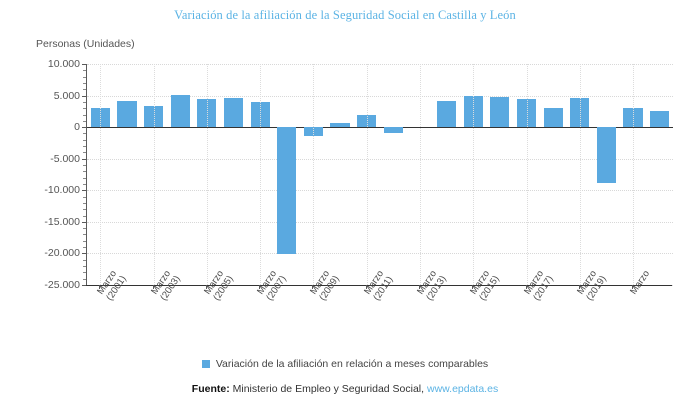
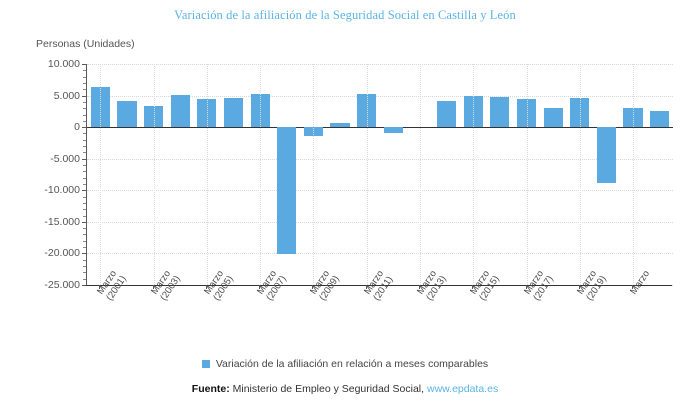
Marzo (2001): 3000 -> 6000
Marzo (2007): 4000 -> 5000
Marzo (2011): 2000 -> 5000
